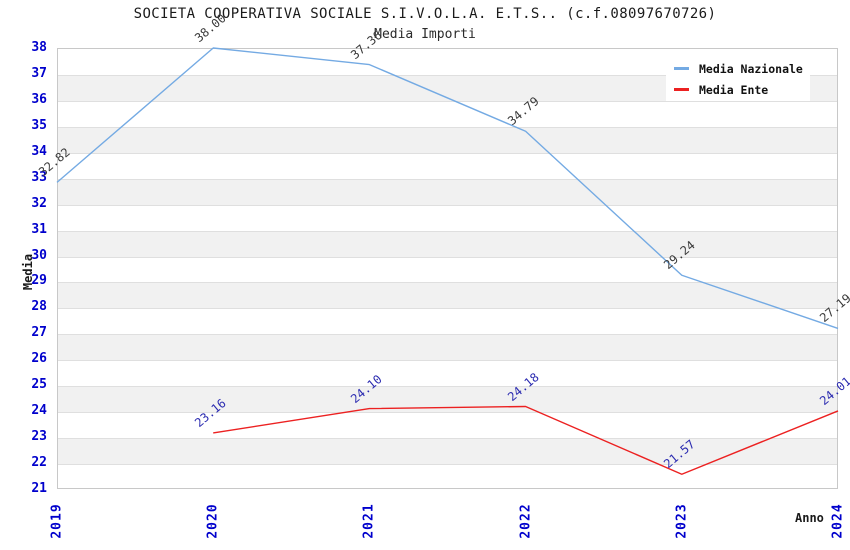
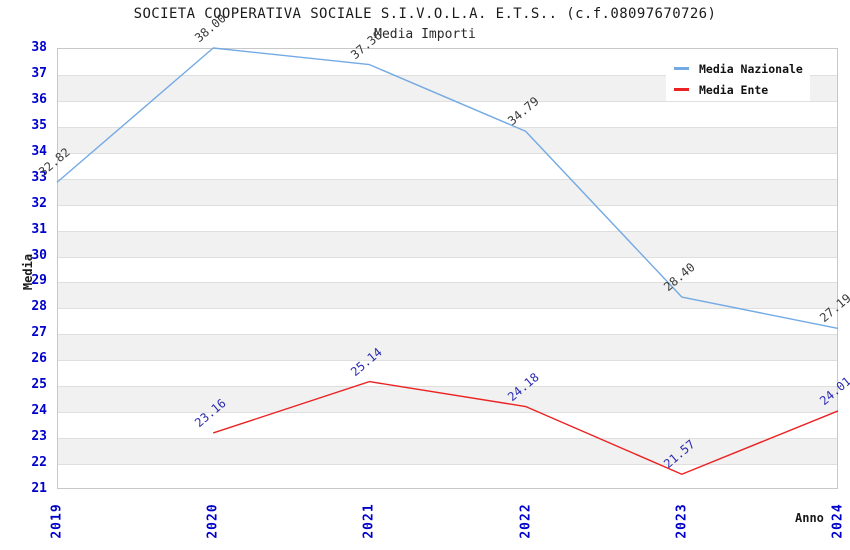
Media Ente/2021: 24.10 -> 25.14
Media Nazionale/2023: 29.24 -> 28.40
